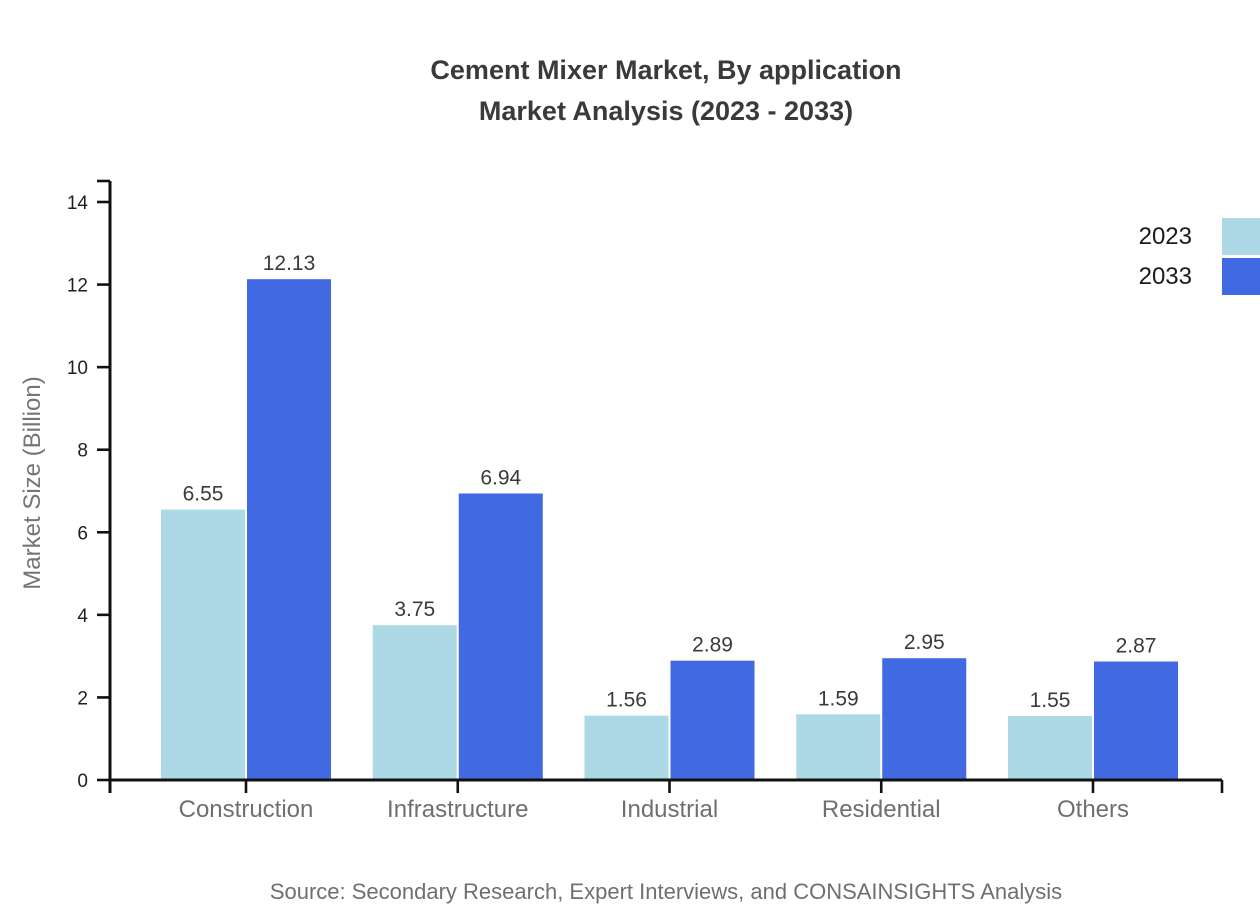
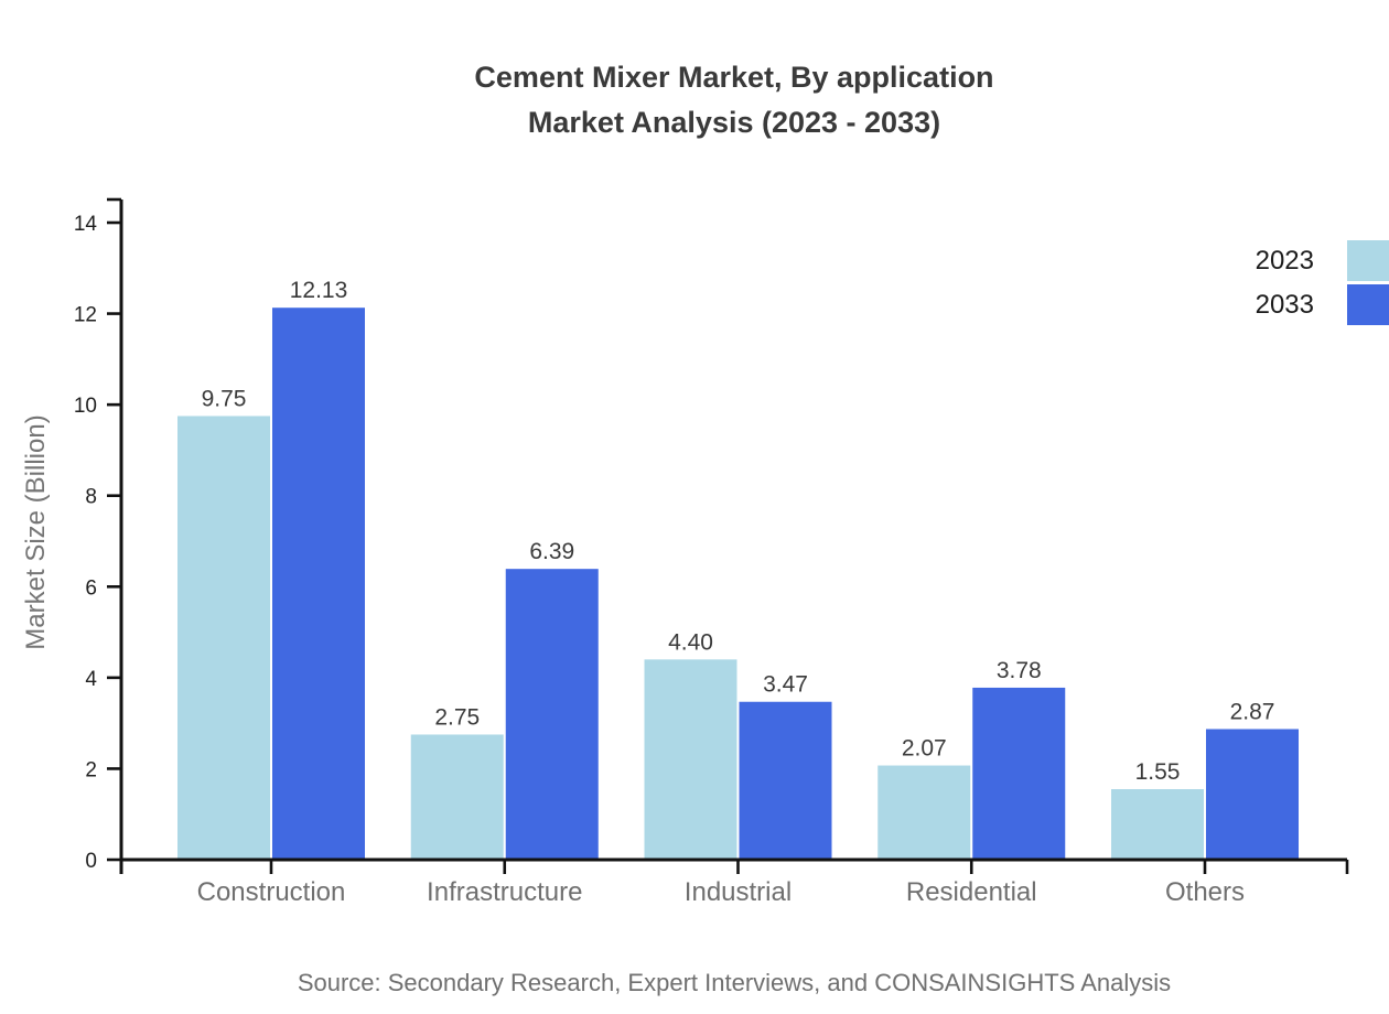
2023/Construction: 6.55 -> 9.75
2023/Infrastructure: 3.75 -> 2.75
2033/Infrastructure: 6.94 -> 6.39
2023/Industrial: 1.56 -> 4.40
2033/Industrial: 2.89 -> 3.47
2023/Residential: 1.59 -> 2.07
2033/Residential: 2.95 -> 3.78
